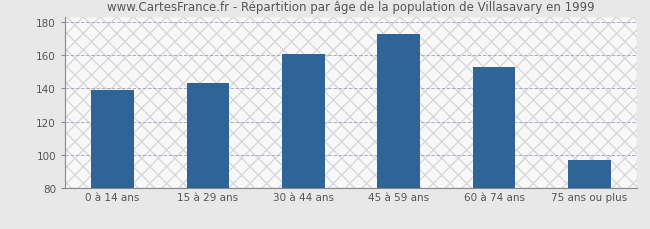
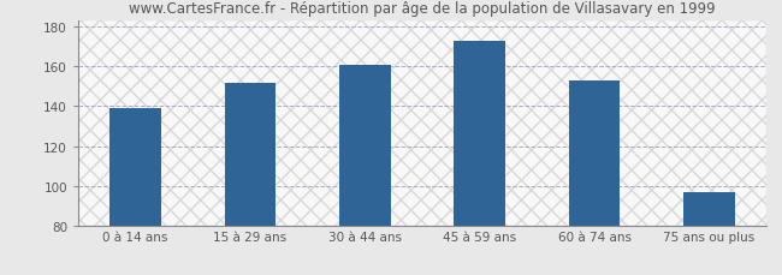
15 à 29 ans: 143 -> 152
